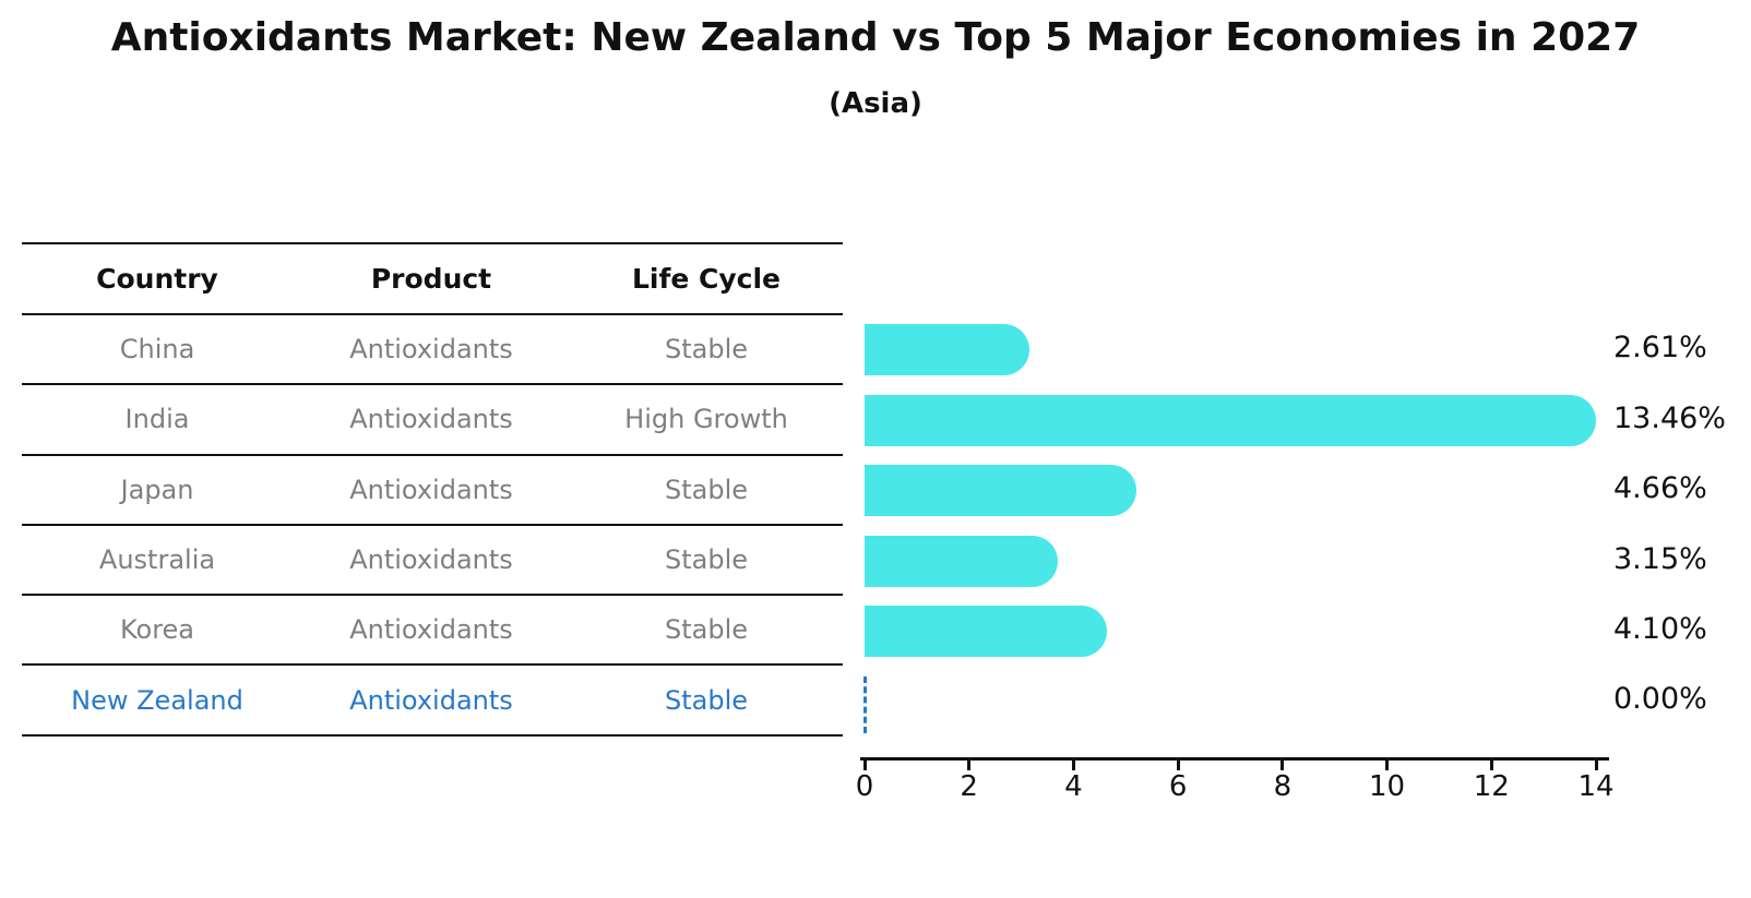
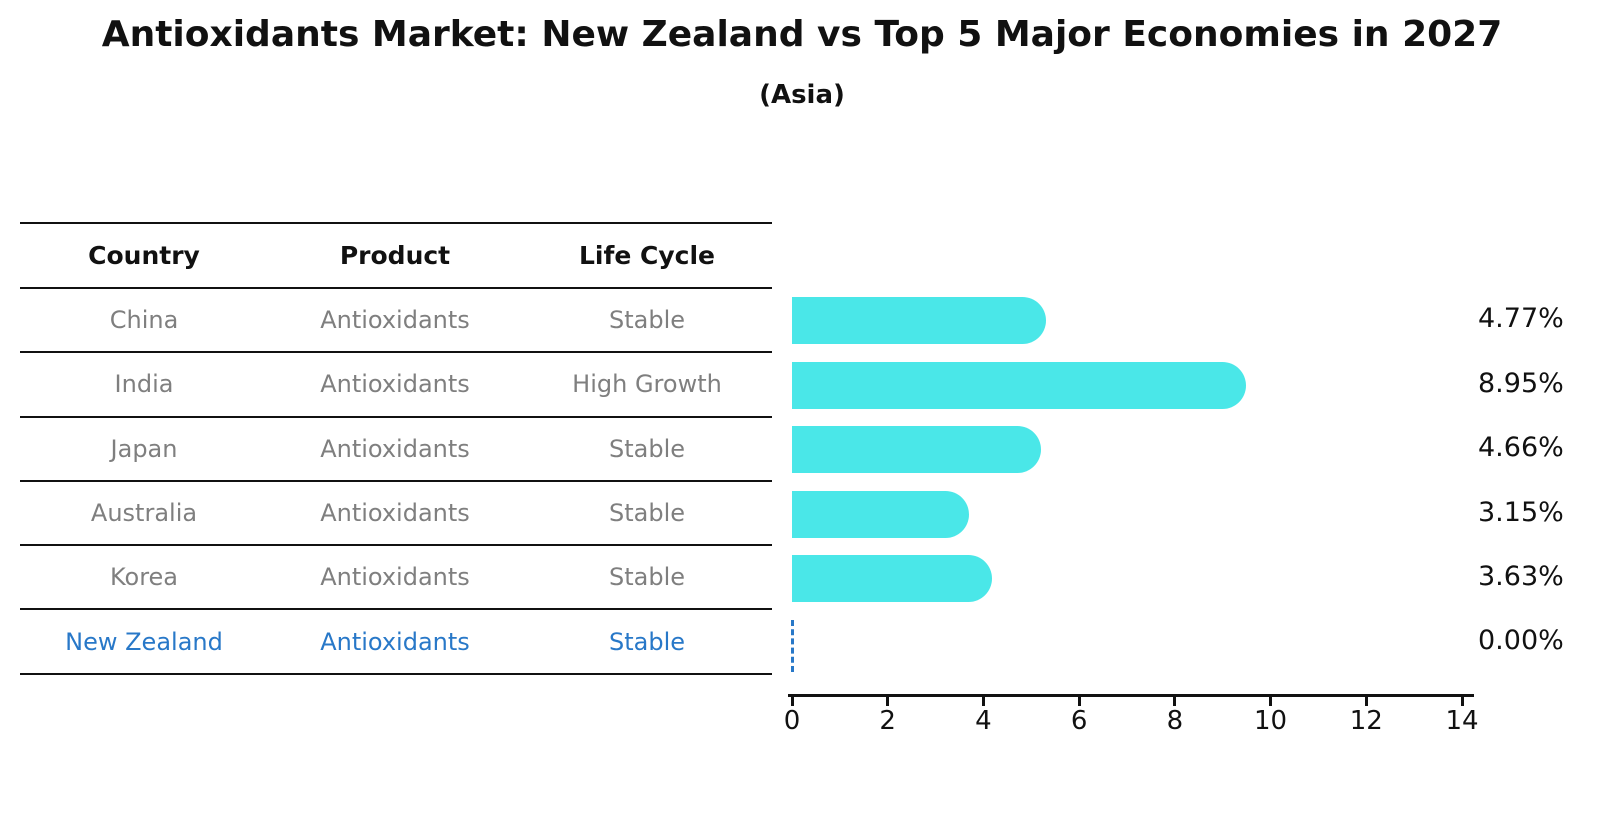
China: 2.61% -> 4.77%
India: 13.46% -> 8.95%
Korea: 4.10% -> 3.63%
